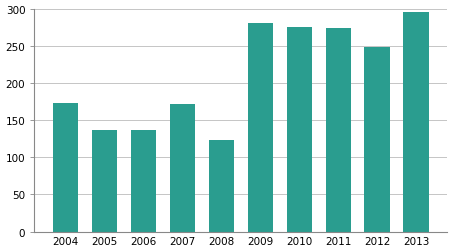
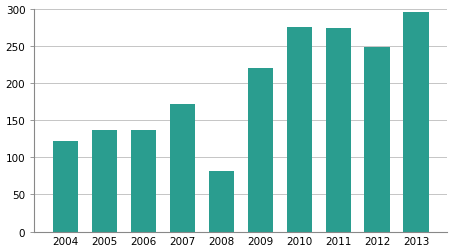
2004: 173 -> 122
2008: 123 -> 82
2009: 281 -> 220
